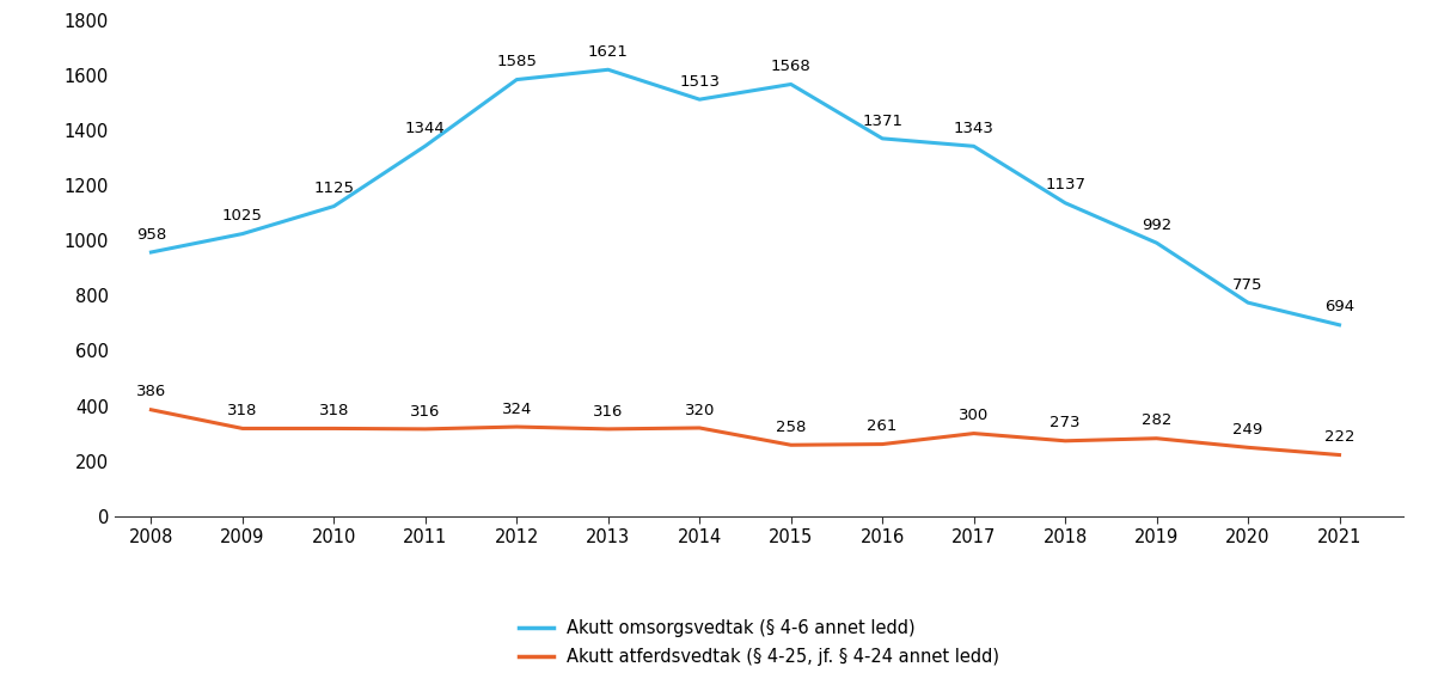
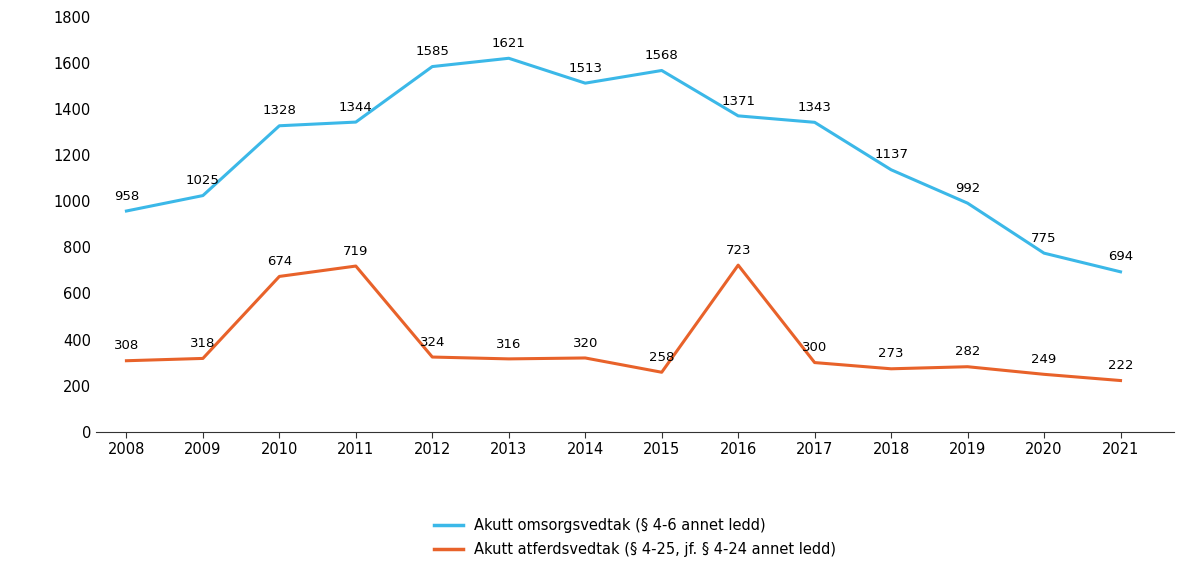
Akutt atferdsvedtak (§ 4-25, jf. § 4-24 annet ledd)/2008: 386 -> 308
Akutt omsorgsvedtak (§ 4-6 annet ledd)/2010: 1125 -> 1328
Akutt atferdsvedtak (§ 4-25, jf. § 4-24 annet ledd)/2010: 318 -> 674
Akutt atferdsvedtak (§ 4-25, jf. § 4-24 annet ledd)/2011: 316 -> 719
Akutt atferdsvedtak (§ 4-25, jf. § 4-24 annet ledd)/2016: 261 -> 723
